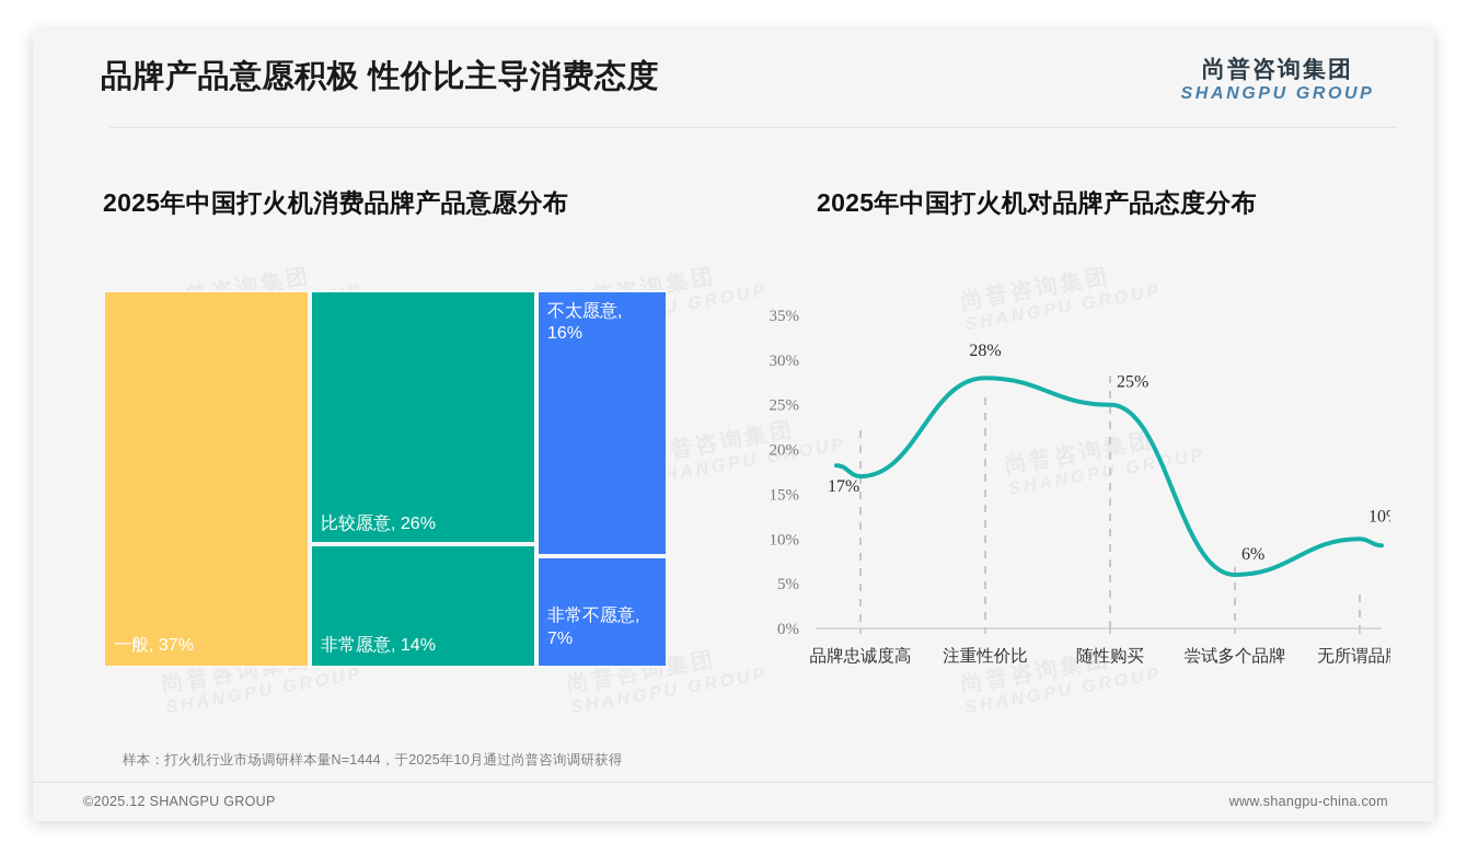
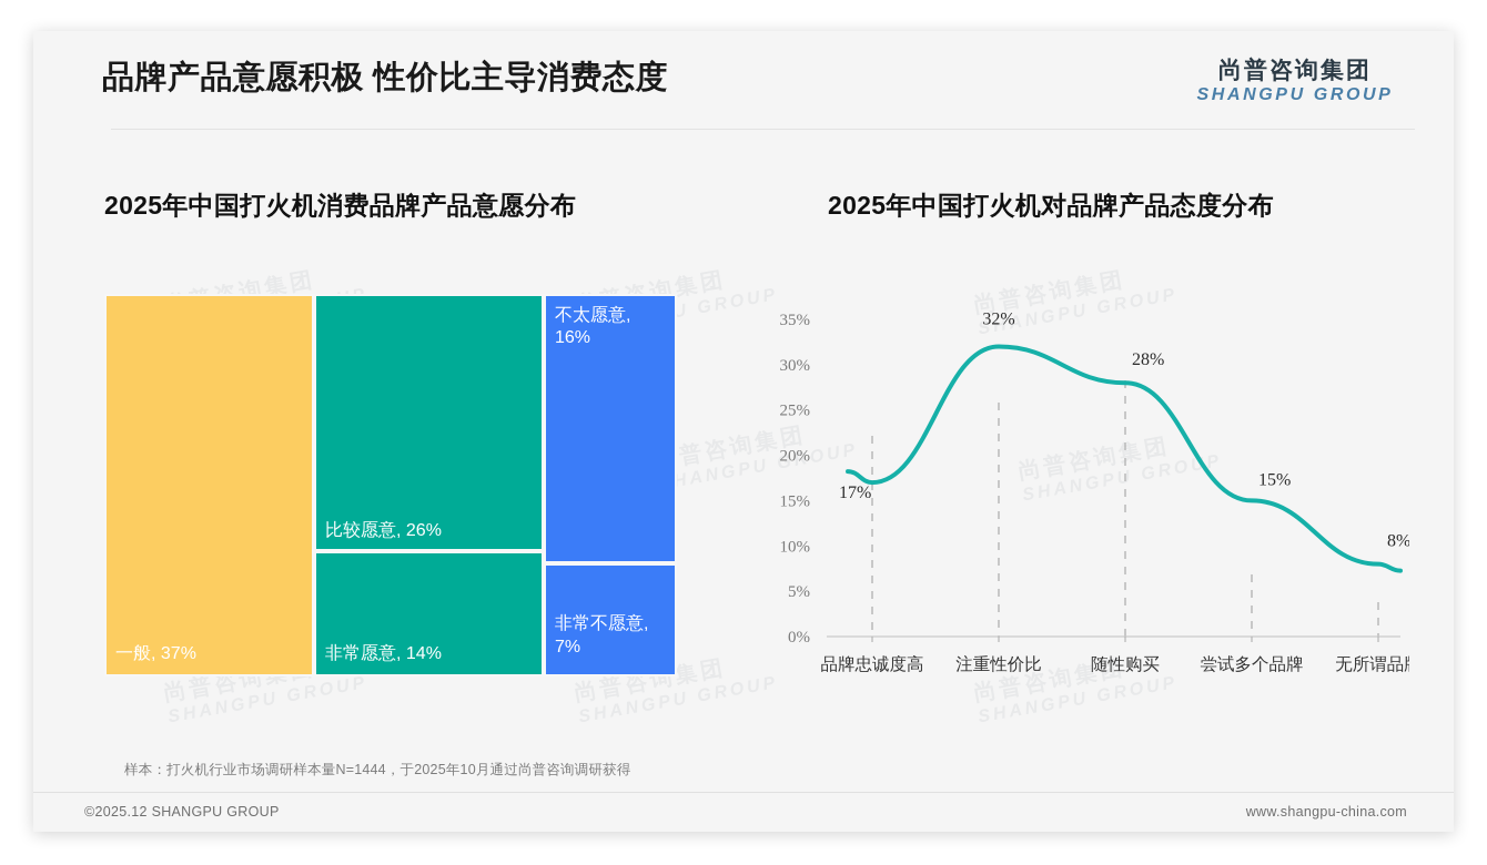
2025年中国打火机对品牌产品态度分布/注重性价比: 28% -> 32%
2025年中国打火机对品牌产品态度分布/随性购买: 25% -> 28%
2025年中国打火机对品牌产品态度分布/尝试多个品牌: 6% -> 15%
2025年中国打火机对品牌产品态度分布/无所谓品牌: 10% -> 8%
